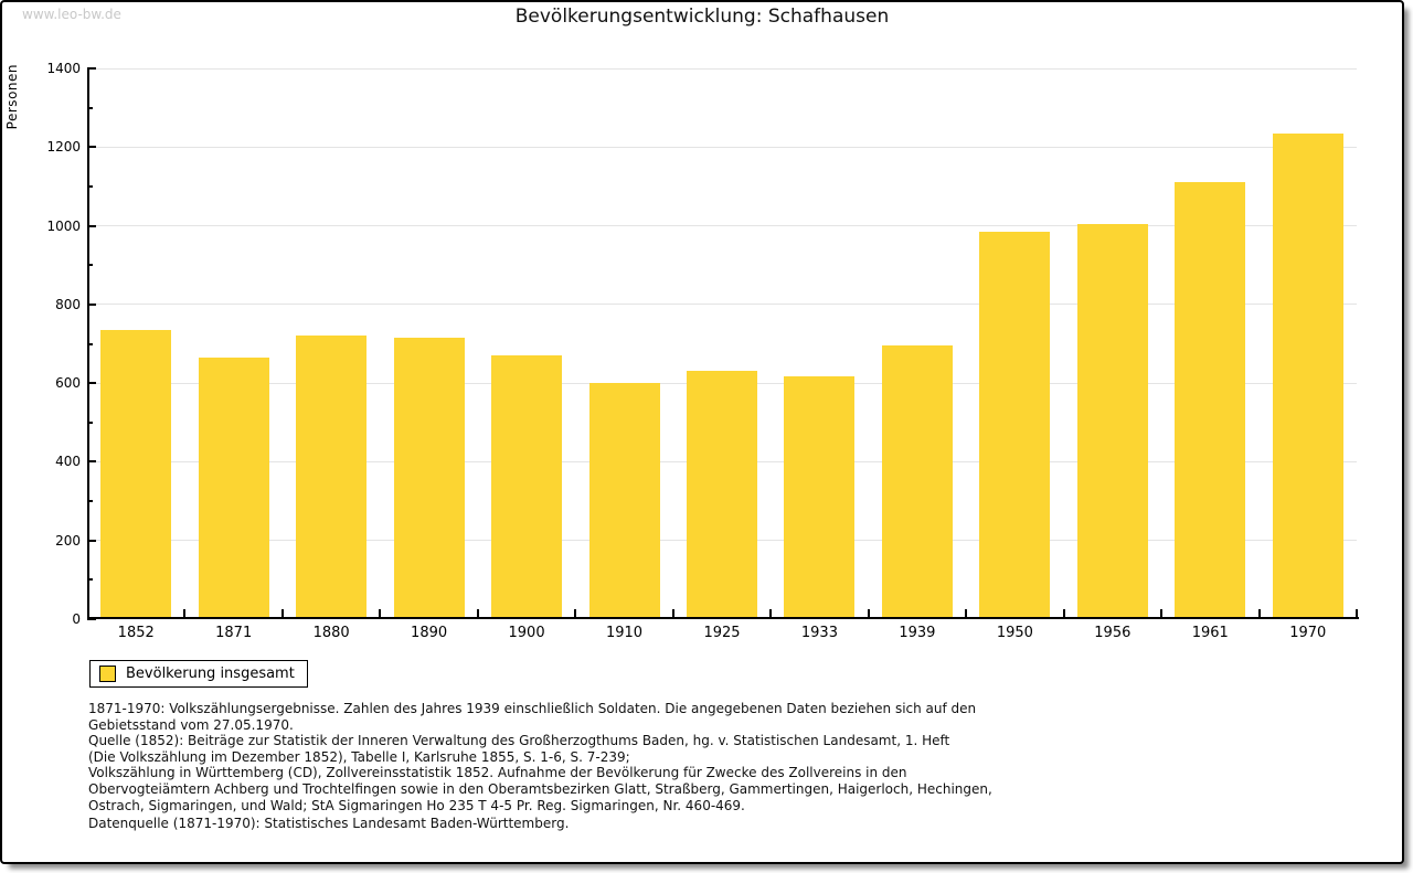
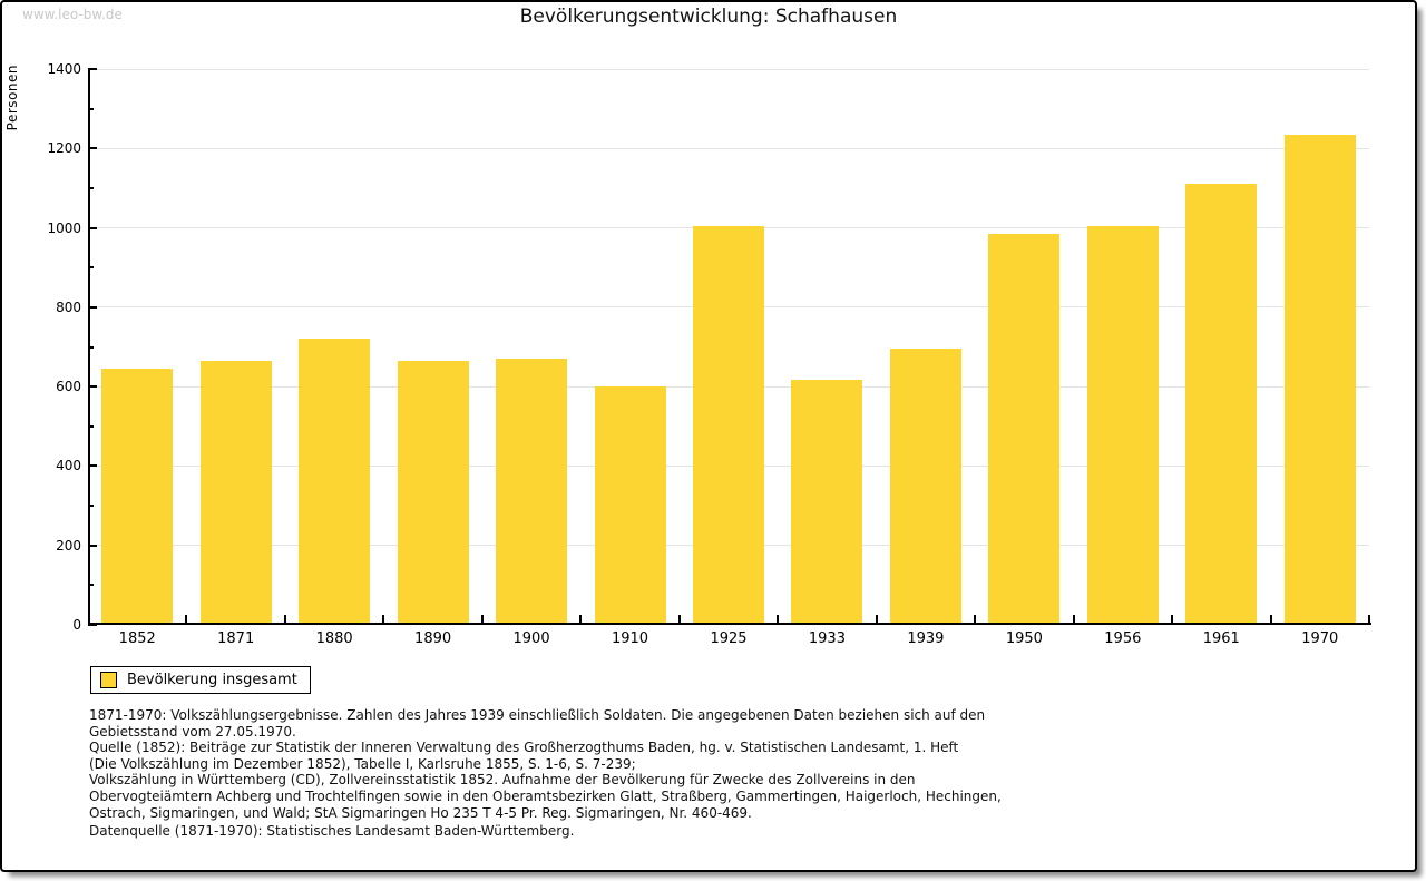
1852: 730 -> 640
1890: 710 -> 660
1925: 620 -> 1000
